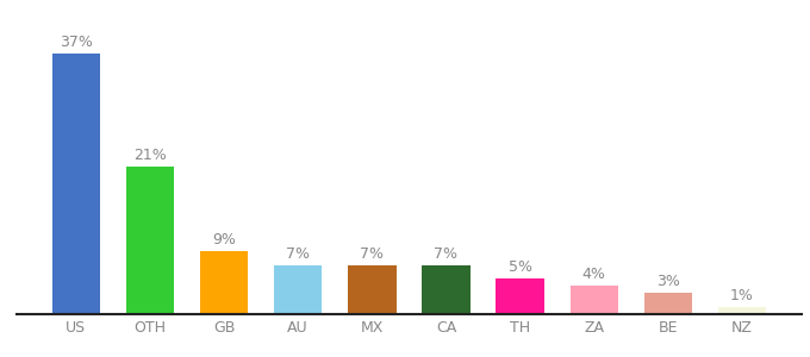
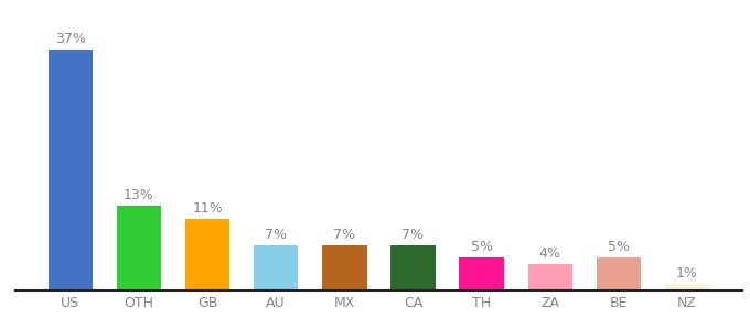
OTH: 21% -> 13%
GB: 9% -> 11%
BE: 3% -> 5%
